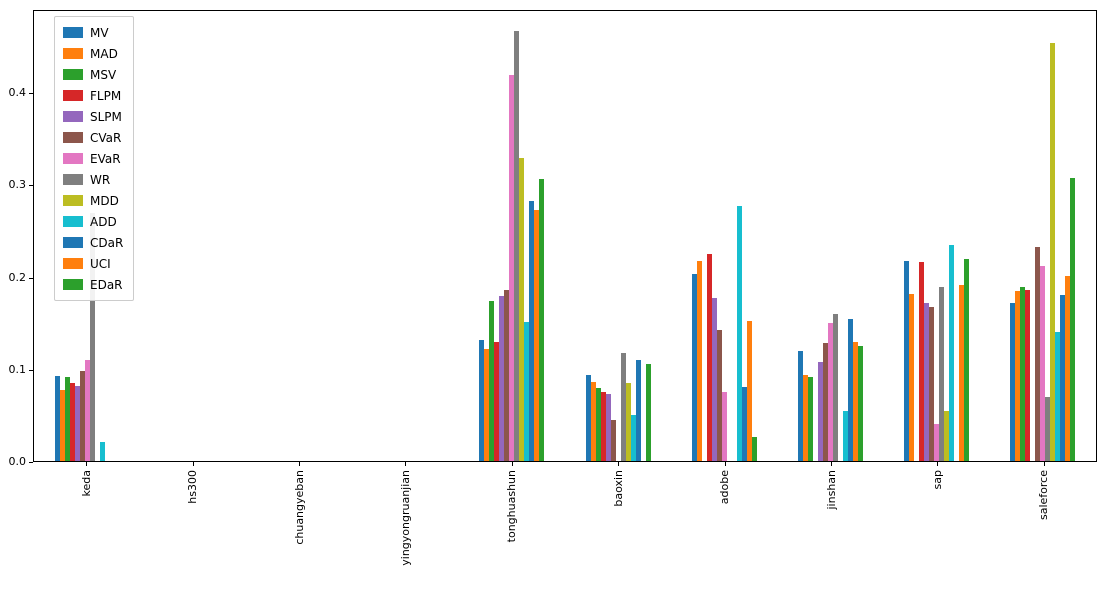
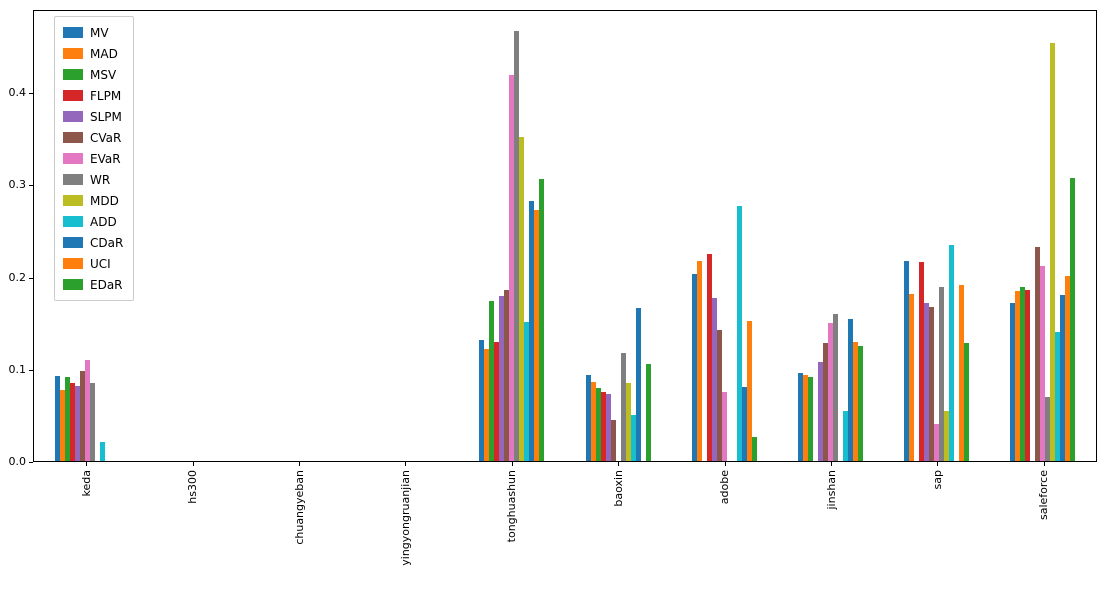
WR/keda: 0.27 -> 0.09
MDD/tonghuashun: 0.33 -> 0.35
CDaR/baoxin: 0.11 -> 0.17
MV/jinshan: 0.12 -> 0.10
EDaR/sap: 0.22 -> 0.13
